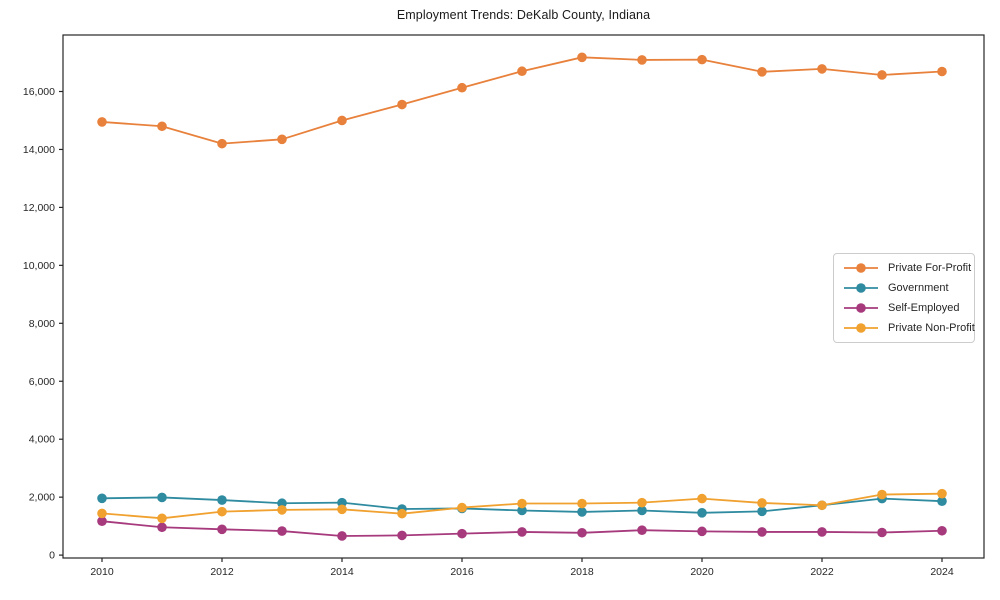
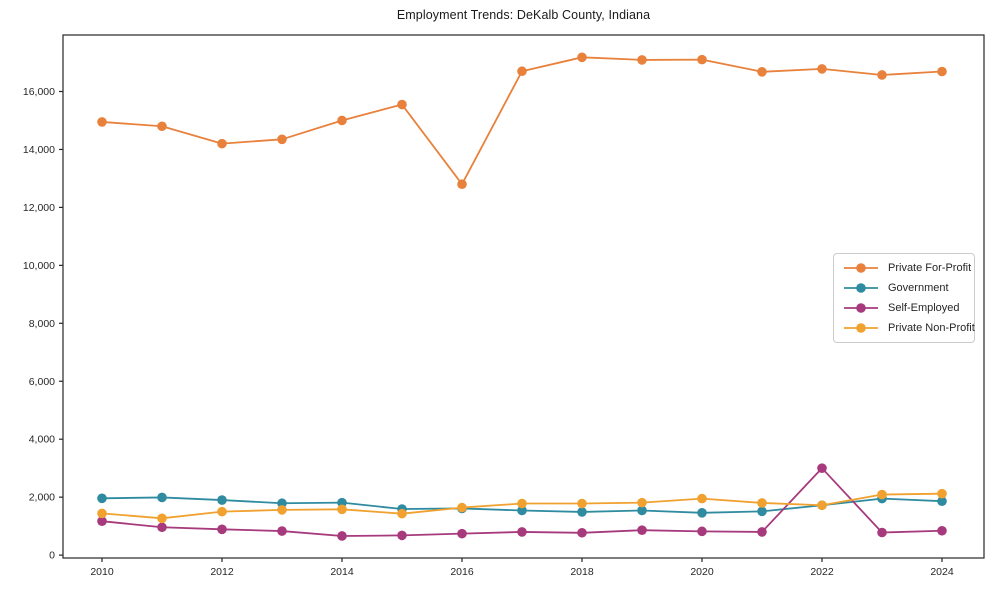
Private For-Profit/2016: 16100 -> 12800
Self-Employed/2022: 800 -> 3000
